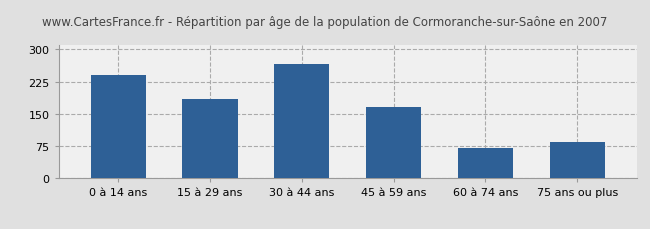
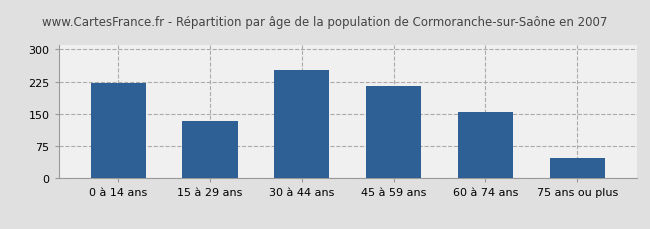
0 à 14 ans: 240 -> 222
15 à 29 ans: 185 -> 133
30 à 44 ans: 265 -> 253
45 à 59 ans: 165 -> 215
60 à 74 ans: 70 -> 155
75 ans ou plus: 85 -> 47
